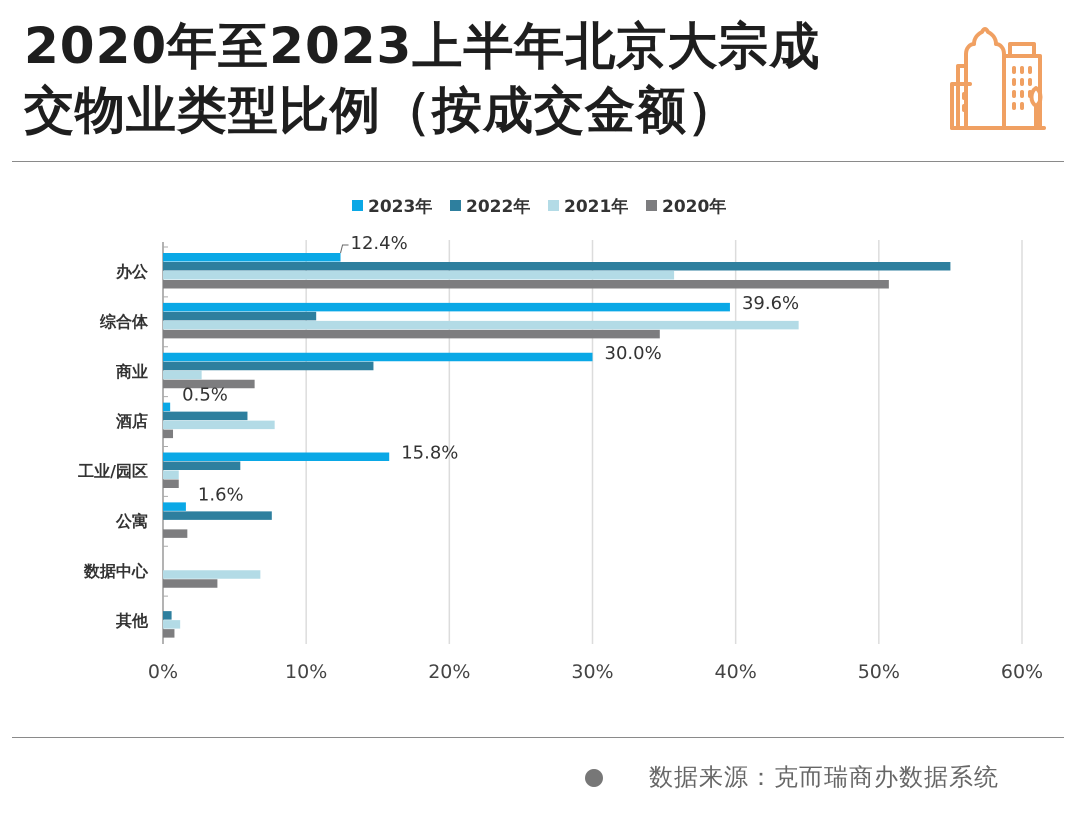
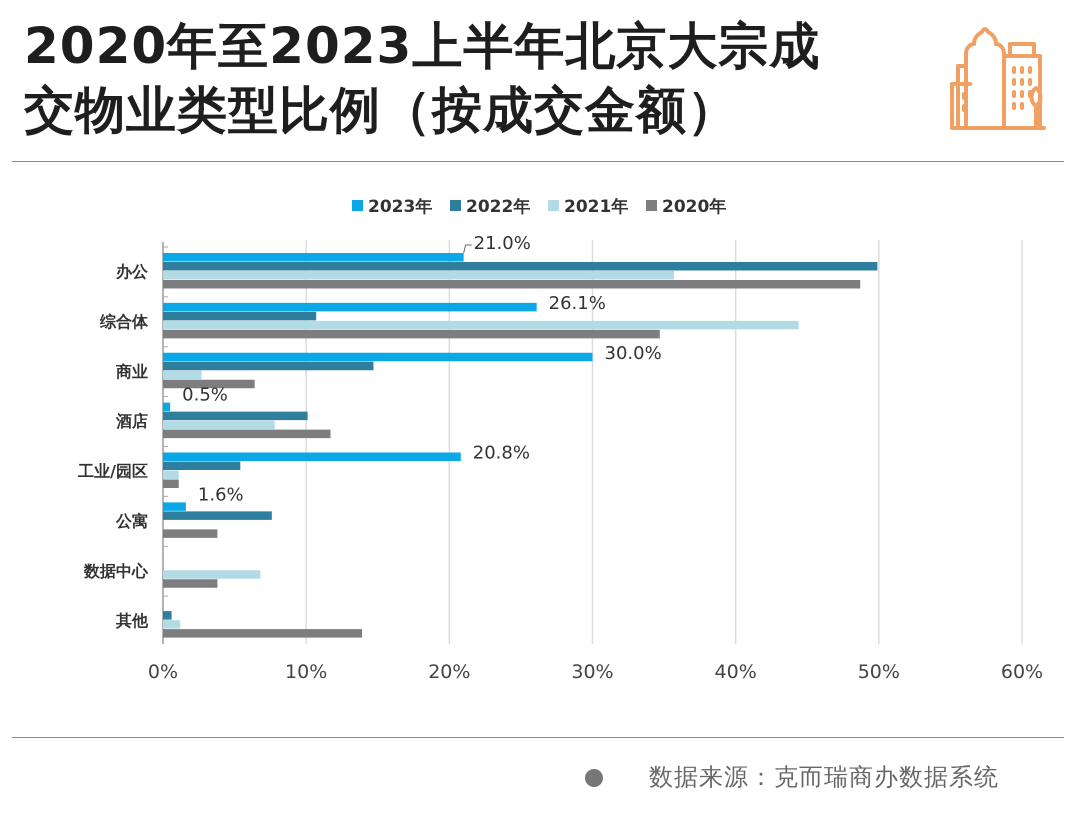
2023年/办公: 12.4% -> 21.0%
2022年/办公: 55.0% -> 49.9%
2020年/办公: 50.7% -> 48.7%
2023年/综合体: 39.6% -> 26.1%
2022年/酒店: 5.9% -> 10.1%
2020年/酒店: 0.7% -> 11.7%
2023年/工业/园区: 15.8% -> 20.8%
2020年/公寓: 1.7% -> 3.8%
2020年/其他: 0.8% -> 13.9%
